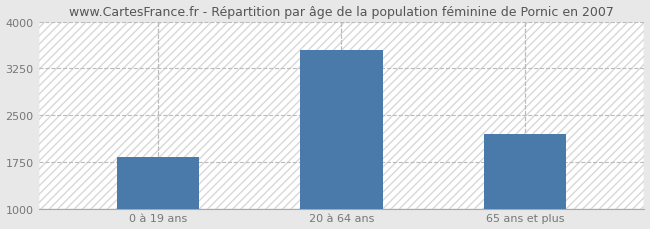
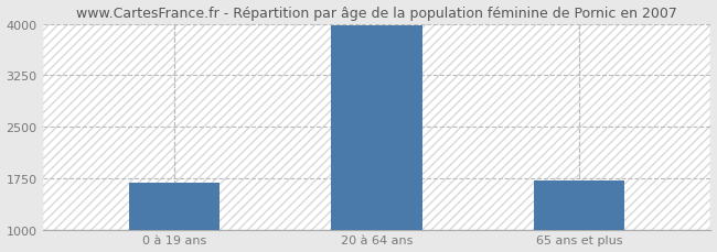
0 à 19 ans: 1820 -> 1680
20 à 64 ans: 3540 -> 3970
65 ans et plus: 2200 -> 1710
